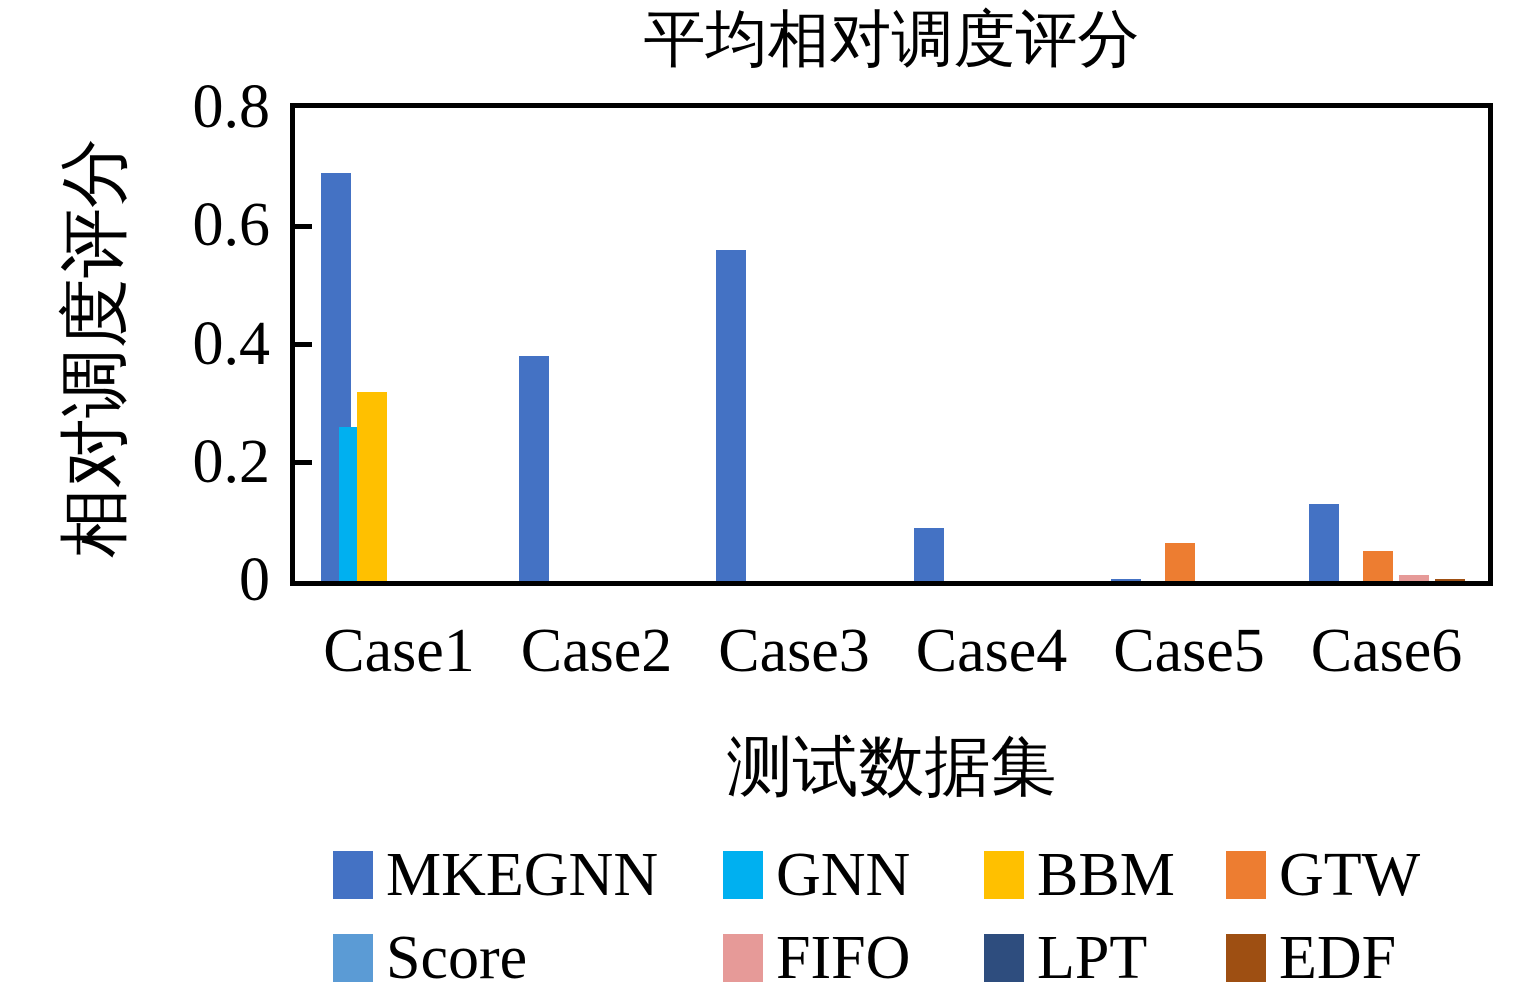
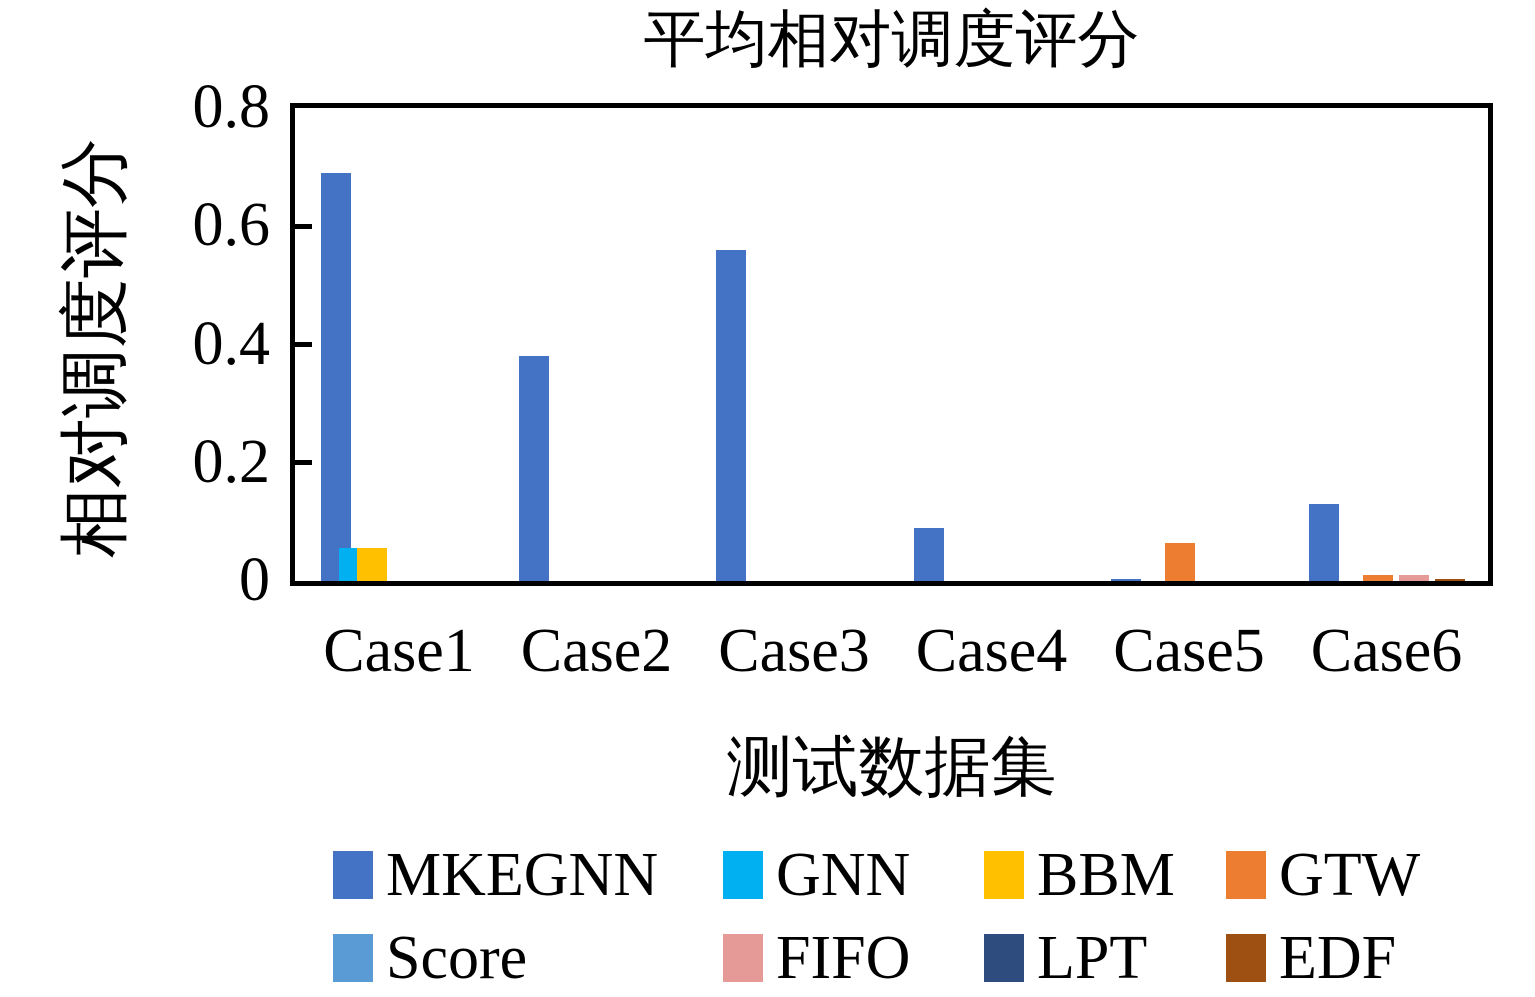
GNN/Case1: 0.26 -> 0.06
BBM/Case1: 0.32 -> 0.06
GTW/Case6: 0.05 -> 0.01
